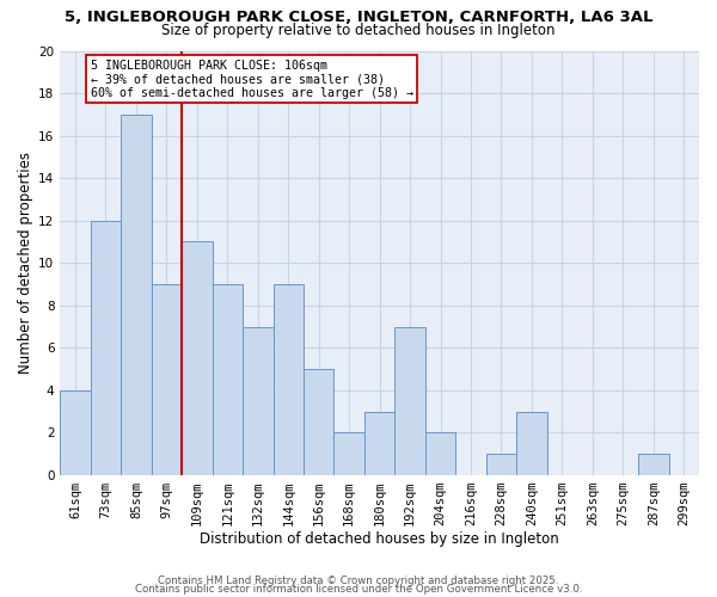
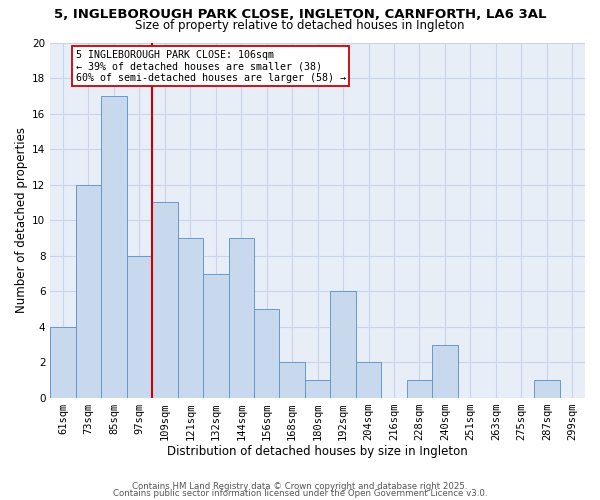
97sqm: 9 -> 8
180sqm: 3 -> 1
192sqm: 7 -> 6
